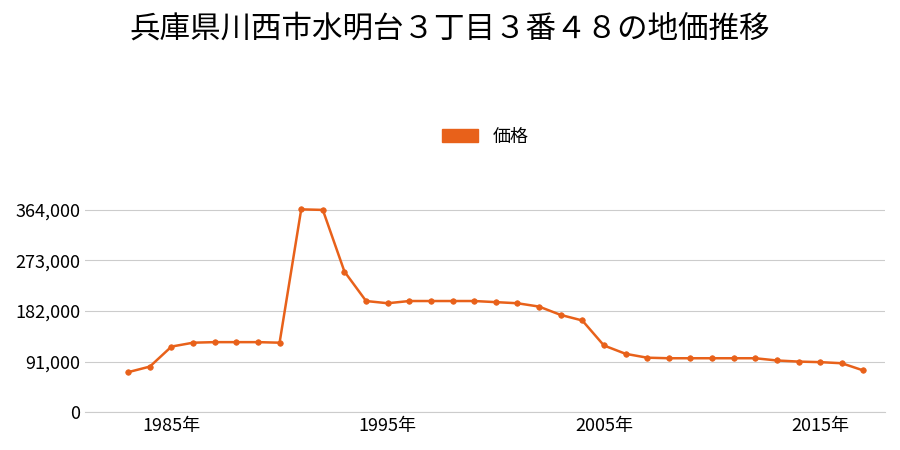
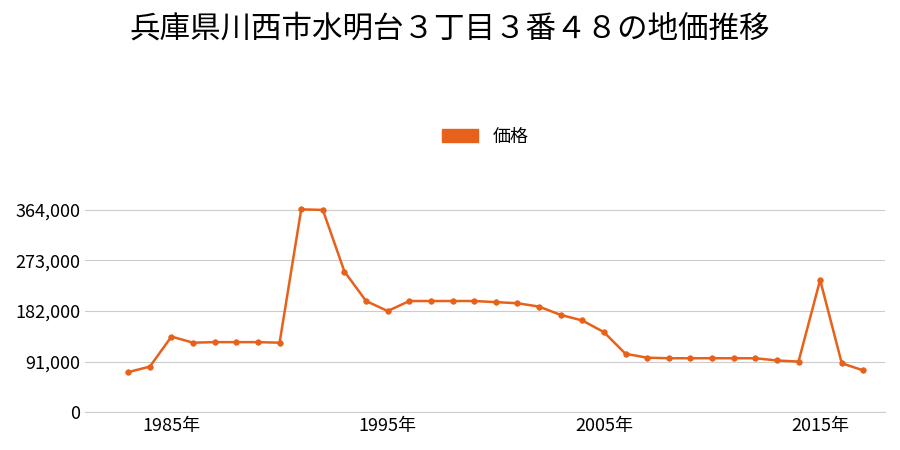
1985年: 118,000 -> 136,000
1995年: 196,000 -> 182,000
2005年: 120,000 -> 144,000
2015年: 90,000 -> 238,000
